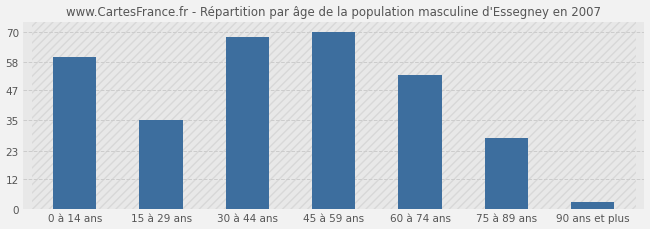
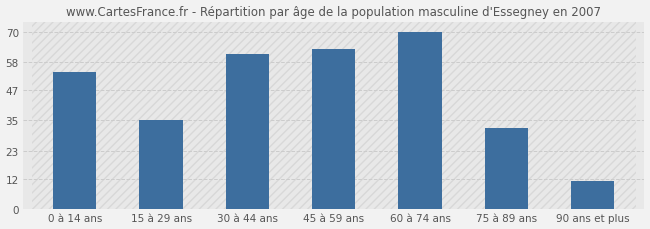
0 à 14 ans: 60 -> 54
30 à 44 ans: 68 -> 61
45 à 59 ans: 70 -> 63
60 à 74 ans: 53 -> 70
75 à 89 ans: 28 -> 32
90 ans et plus: 3 -> 11
